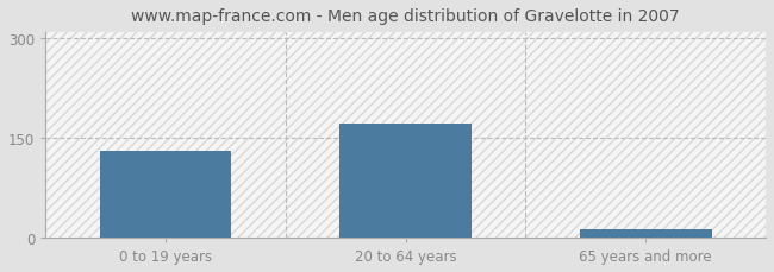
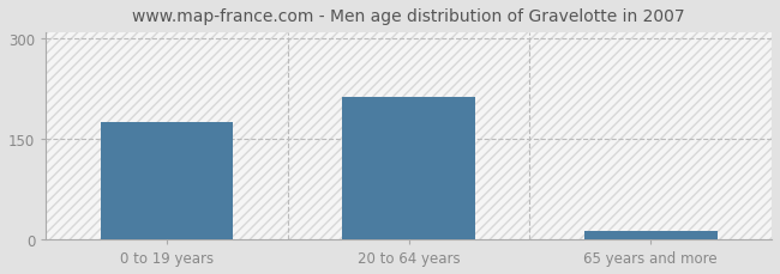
0 to 19 years: 130 -> 176
20 to 64 years: 172 -> 212
